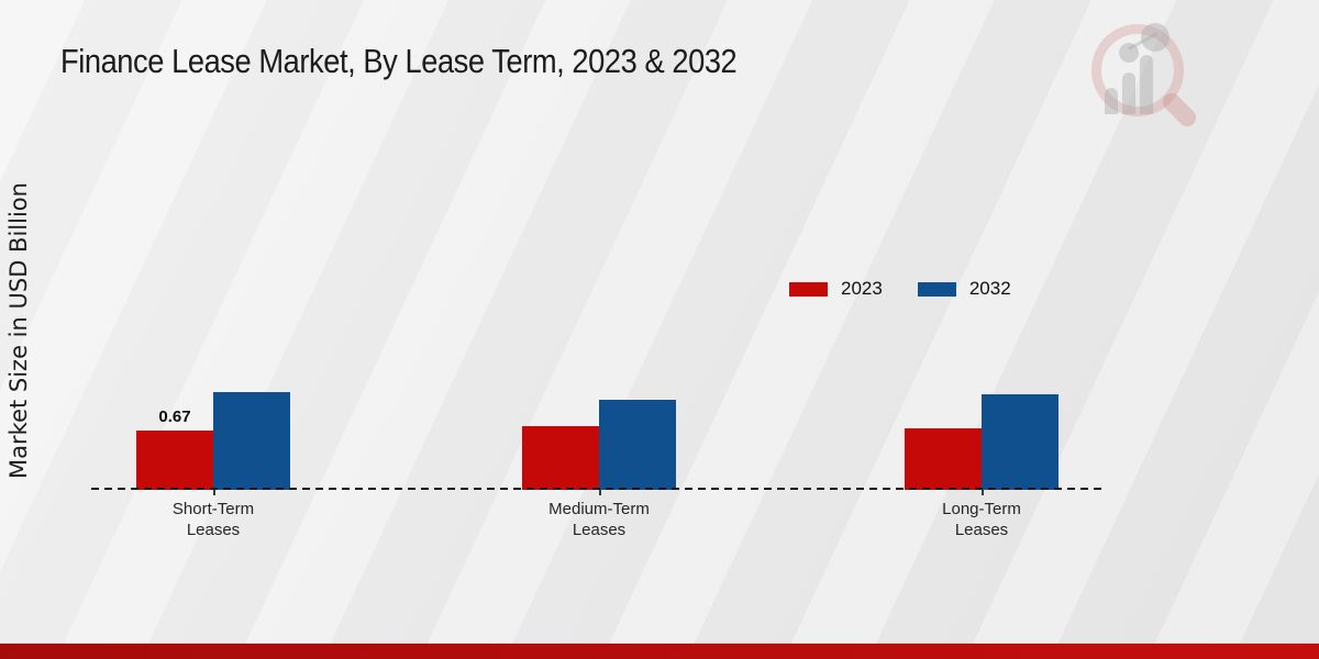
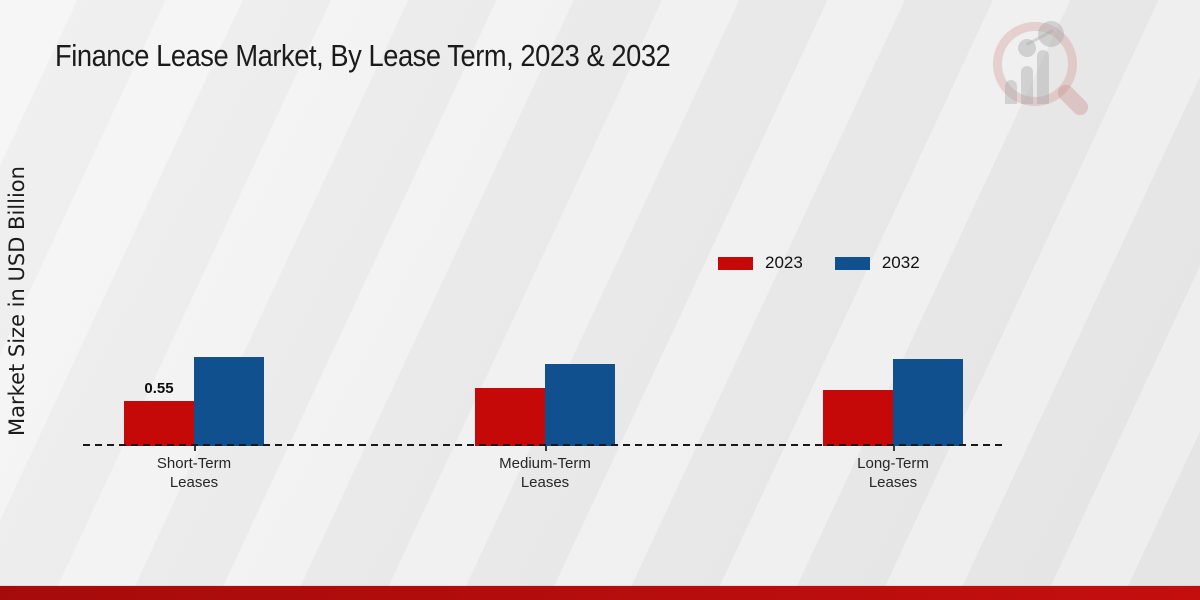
2023/Short-Term Leases: 0.67 -> 0.55
